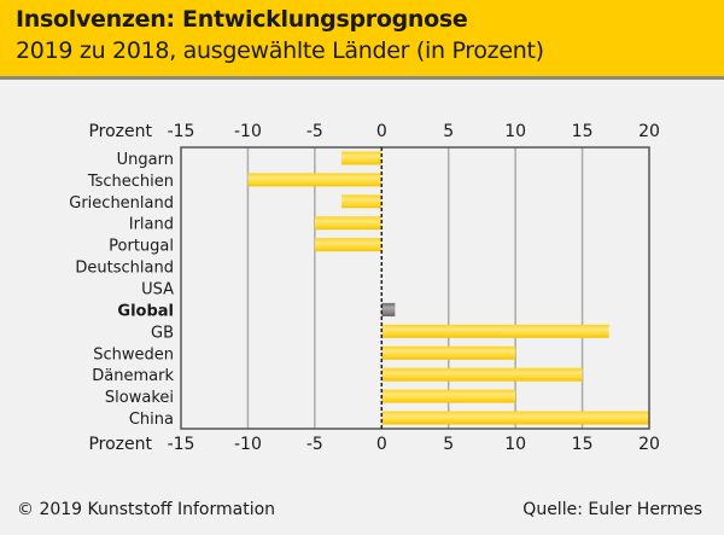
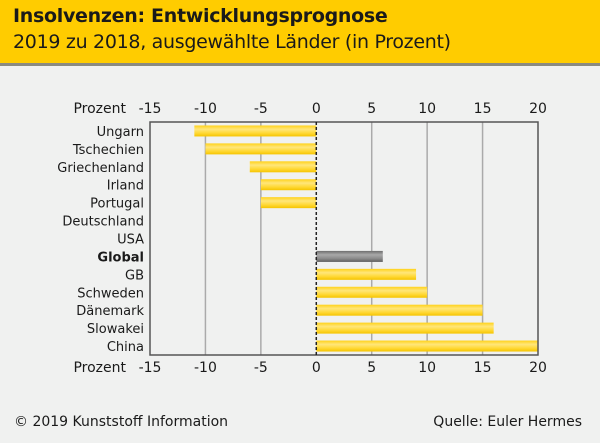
Ungarn: -3 -> -11
Griechenland: -3 -> -6
Global: 1 -> 6
GB: 17 -> 9
Slowakei: 10 -> 16
